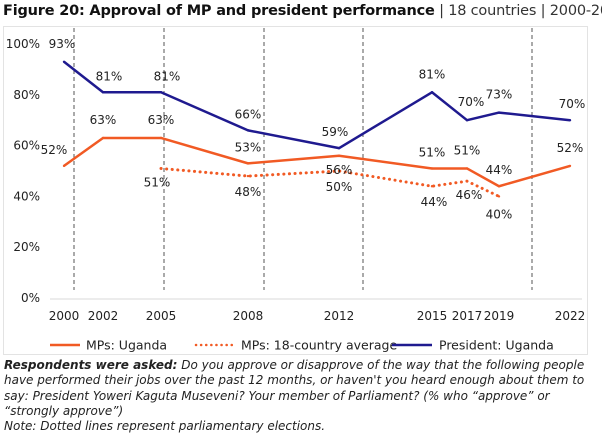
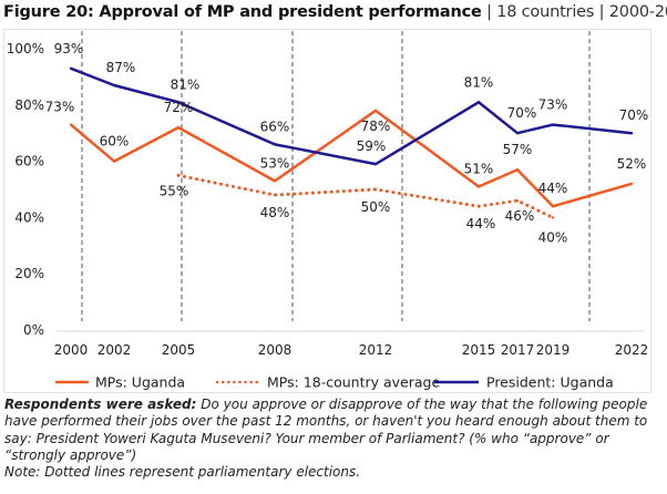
MPs: Uganda/2000: 52% -> 73%
MPs: Uganda/2002: 63% -> 60%
President: Uganda/2002: 81% -> 87%
MPs: Uganda/2005: 63% -> 72%
MPs: 18-country average/2005: 51% -> 55%
MPs: Uganda/2012: 56% -> 78%
MPs: Uganda/2017: 51% -> 57%
